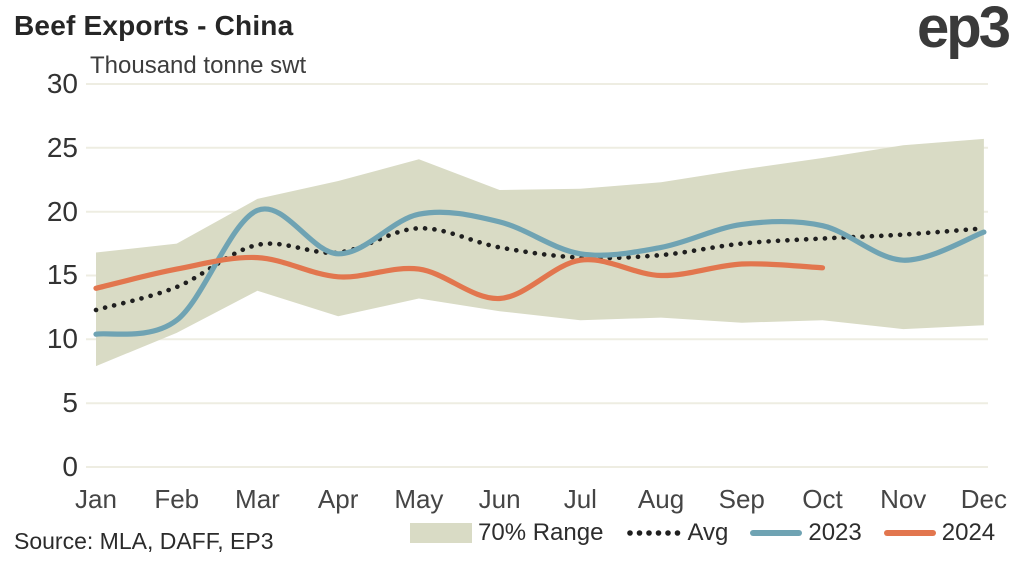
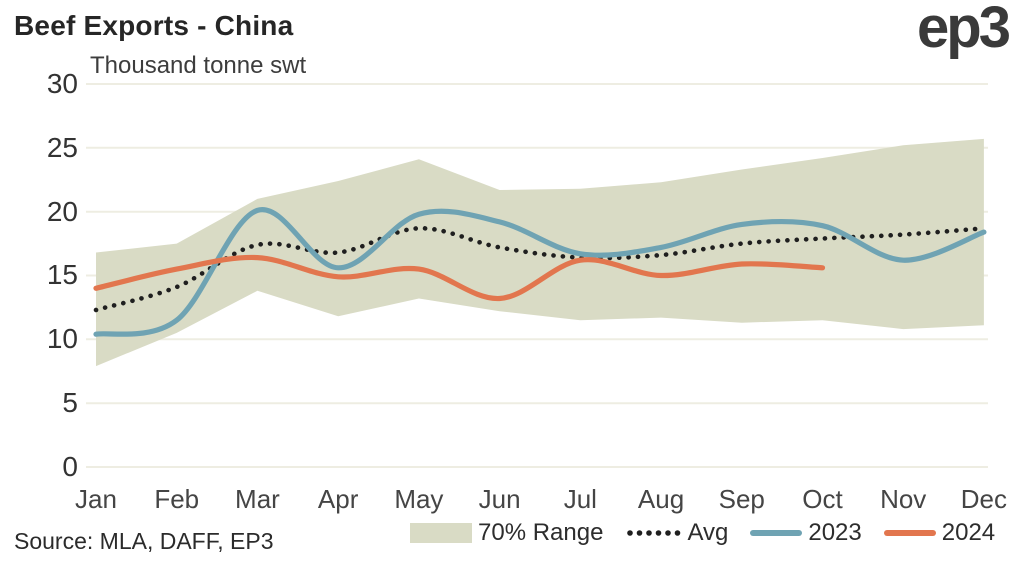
2023/Apr: 16.7 -> 15.6
